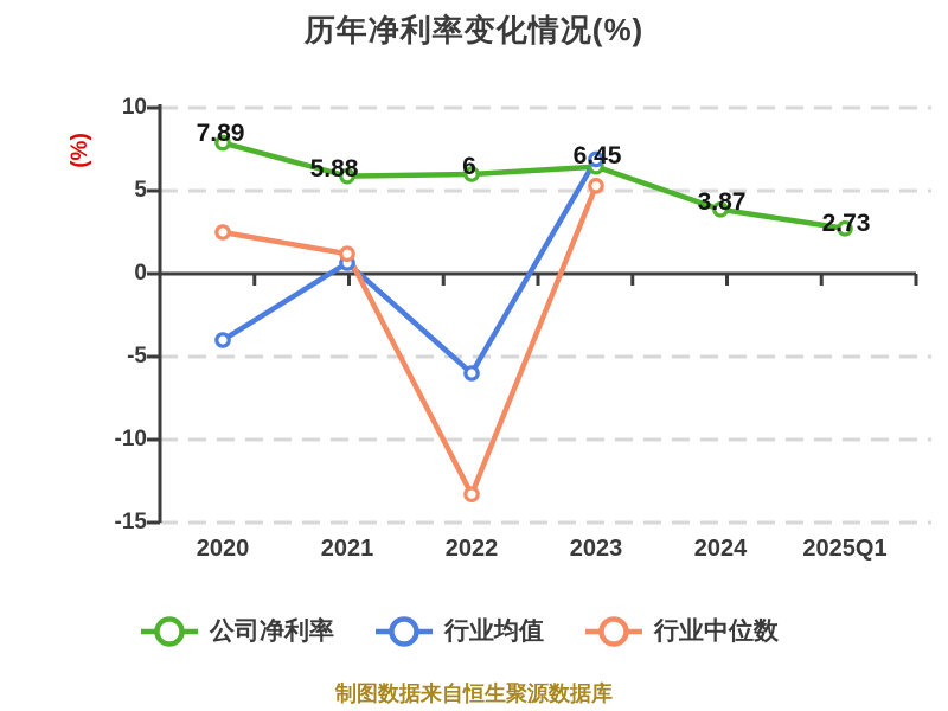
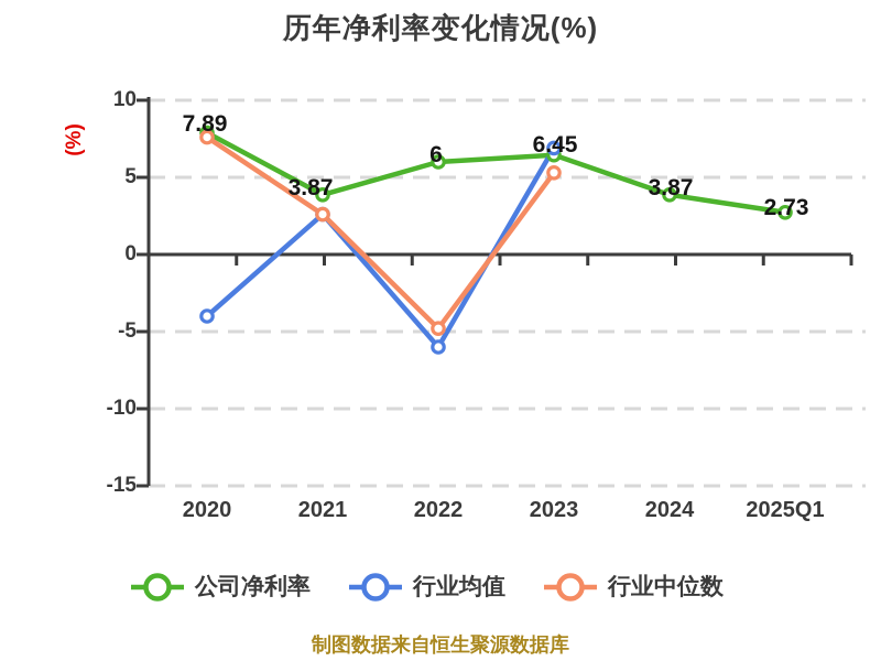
行业中位数/2020: 2.5 -> 7.6
公司净利率/2021: 5.88 -> 3.87
行业均值/2021: 0.7 -> 2.6
行业中位数/2021: 1.2 -> 2.6
行业中位数/2022: -13.3 -> -4.8
